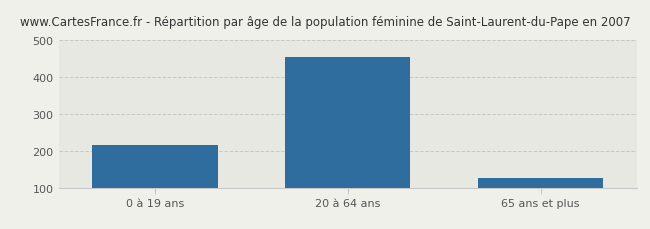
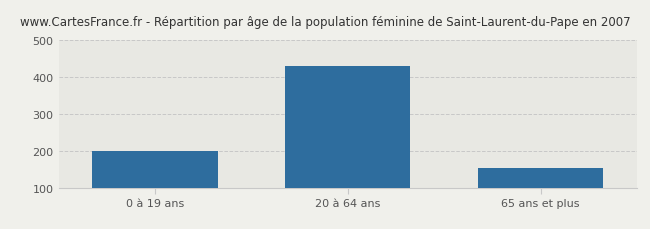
0 à 19 ans: 215 -> 199
20 à 64 ans: 455 -> 430
65 ans et plus: 125 -> 153
